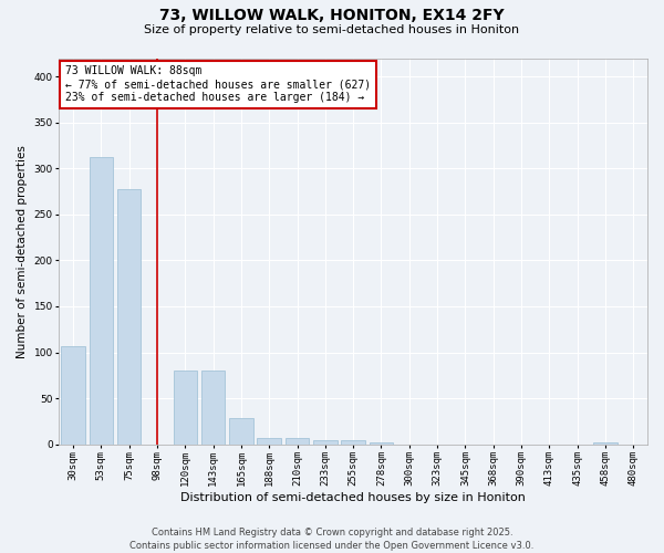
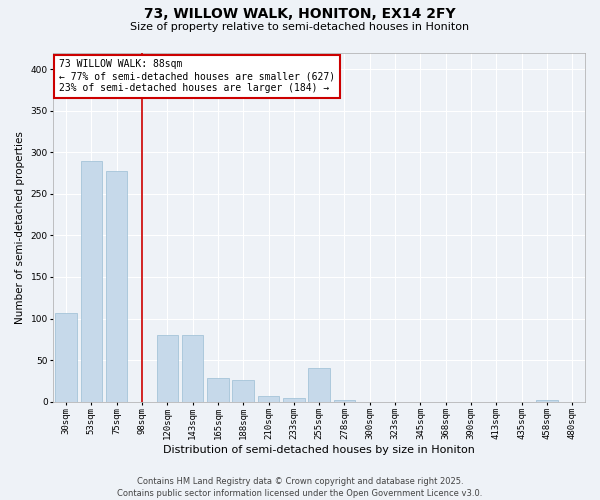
53sqm: 312 -> 290
188sqm: 7 -> 26
255sqm: 4 -> 40
